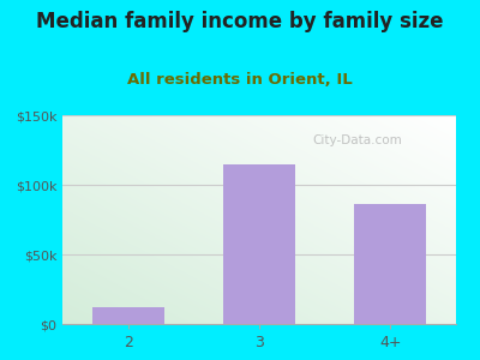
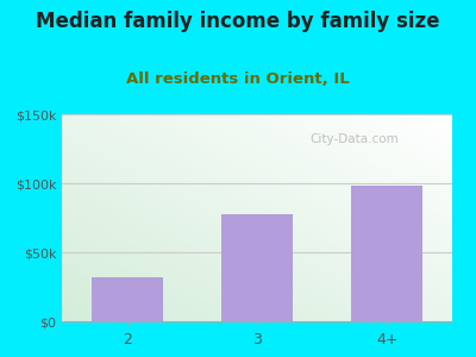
2: $12k -> $32k
3: $115k -> $78k
4+: $86k -> $98k
